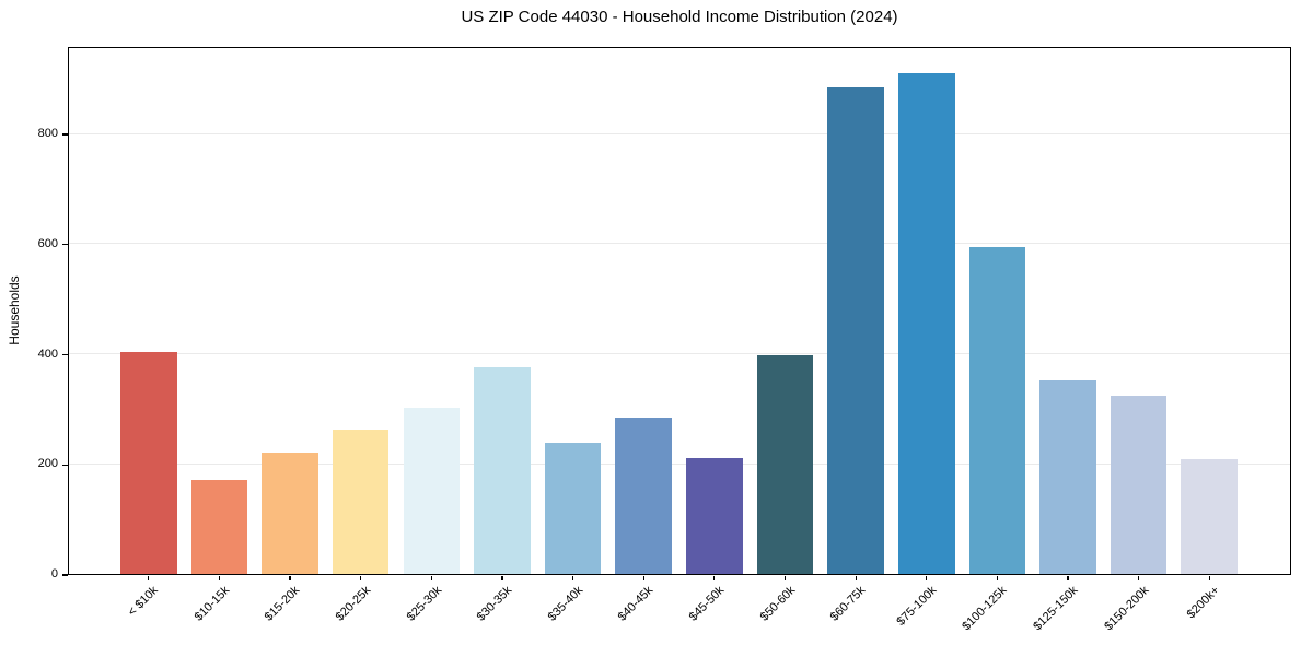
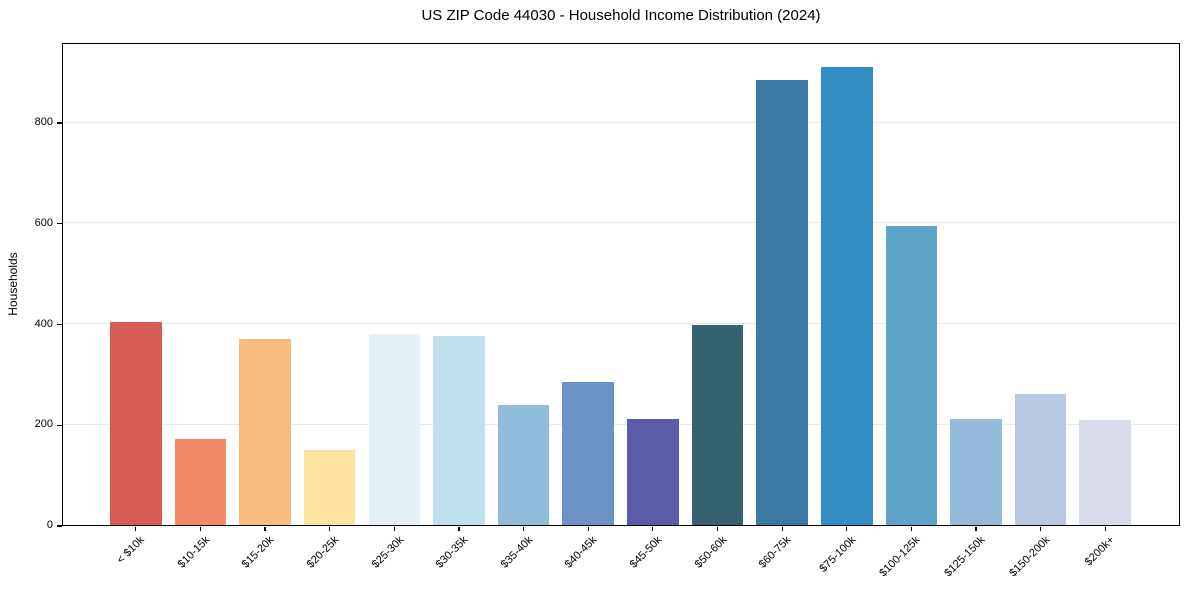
$15-20k: 220 -> 370
$20-25k: 260 -> 150
$25-30k: 300 -> 380
$125-150k: 350 -> 210
$150-200k: 320 -> 260
